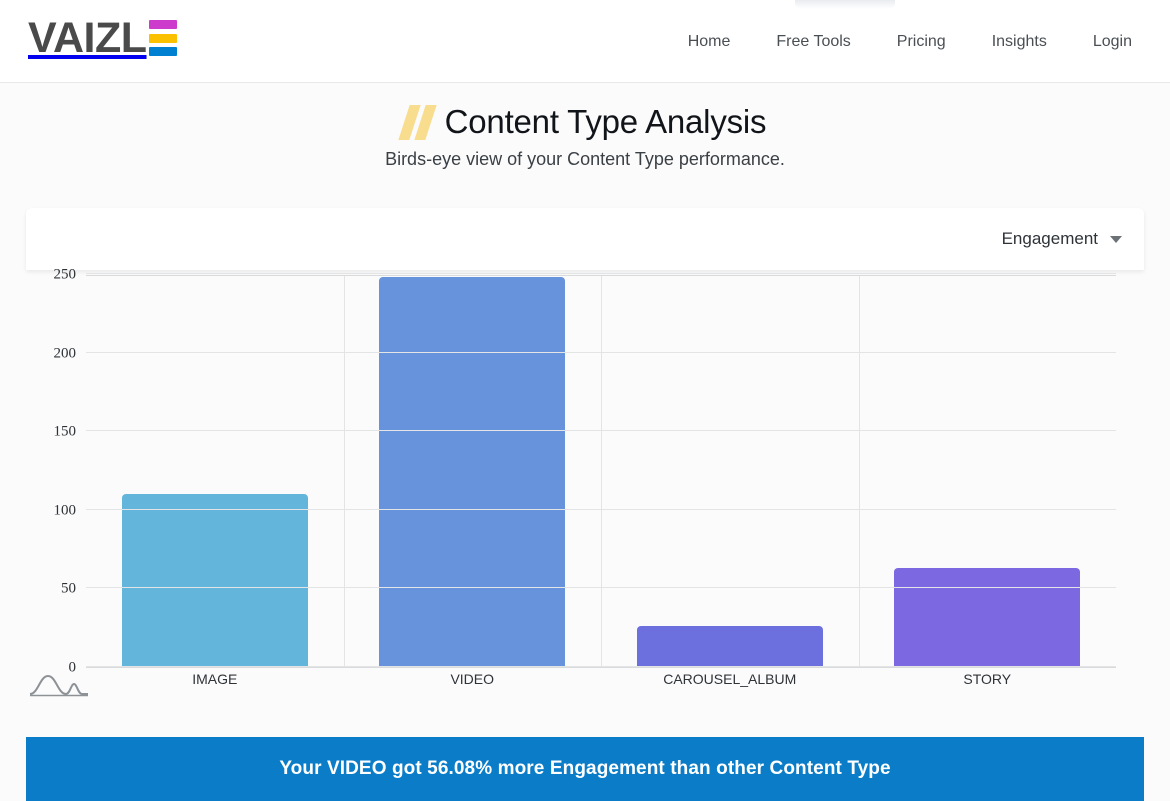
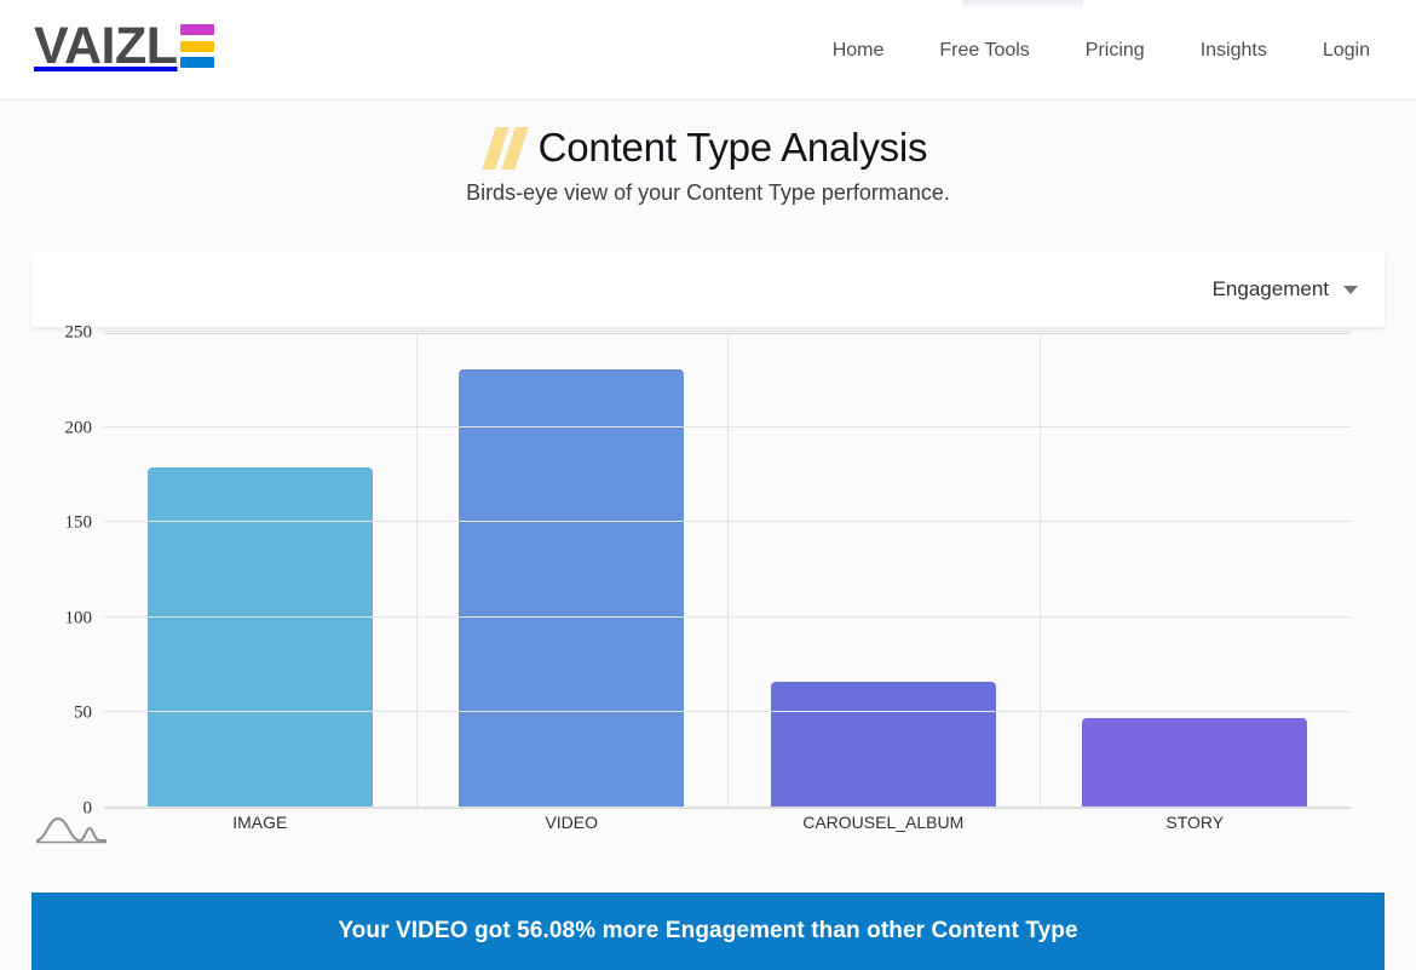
IMAGE: 110 -> 179
VIDEO: 248 -> 230
CAROUSEL_ALBUM: 26 -> 66
STORY: 63 -> 47
